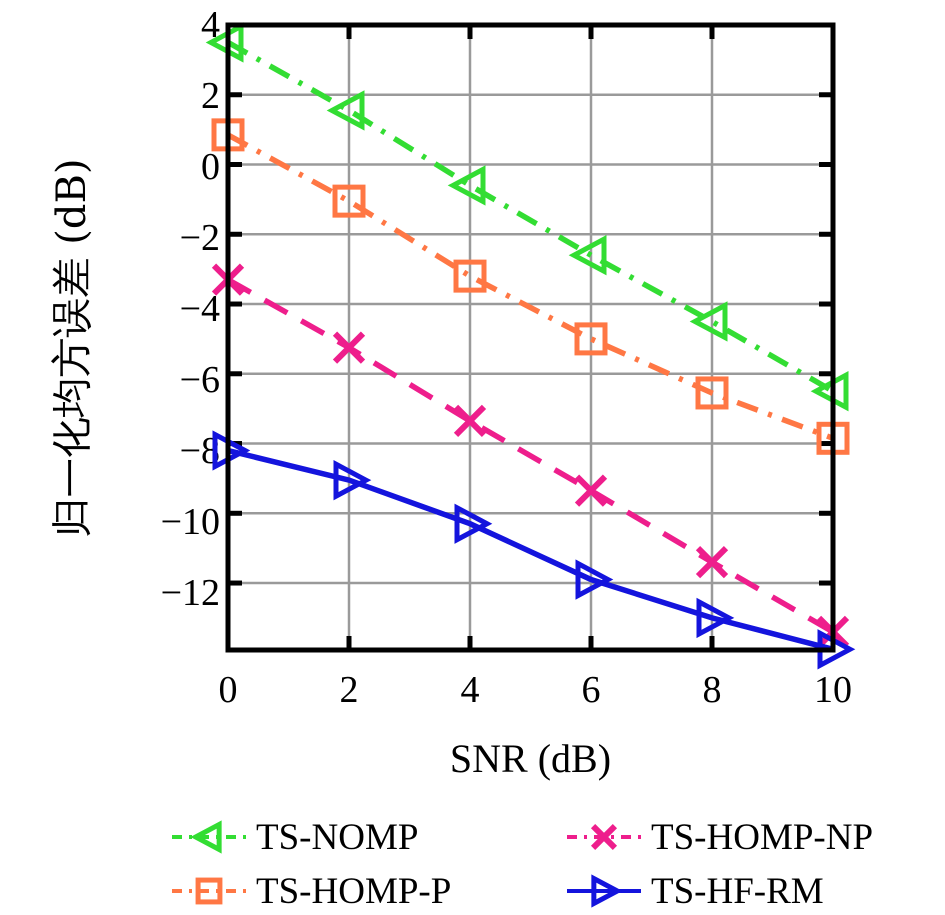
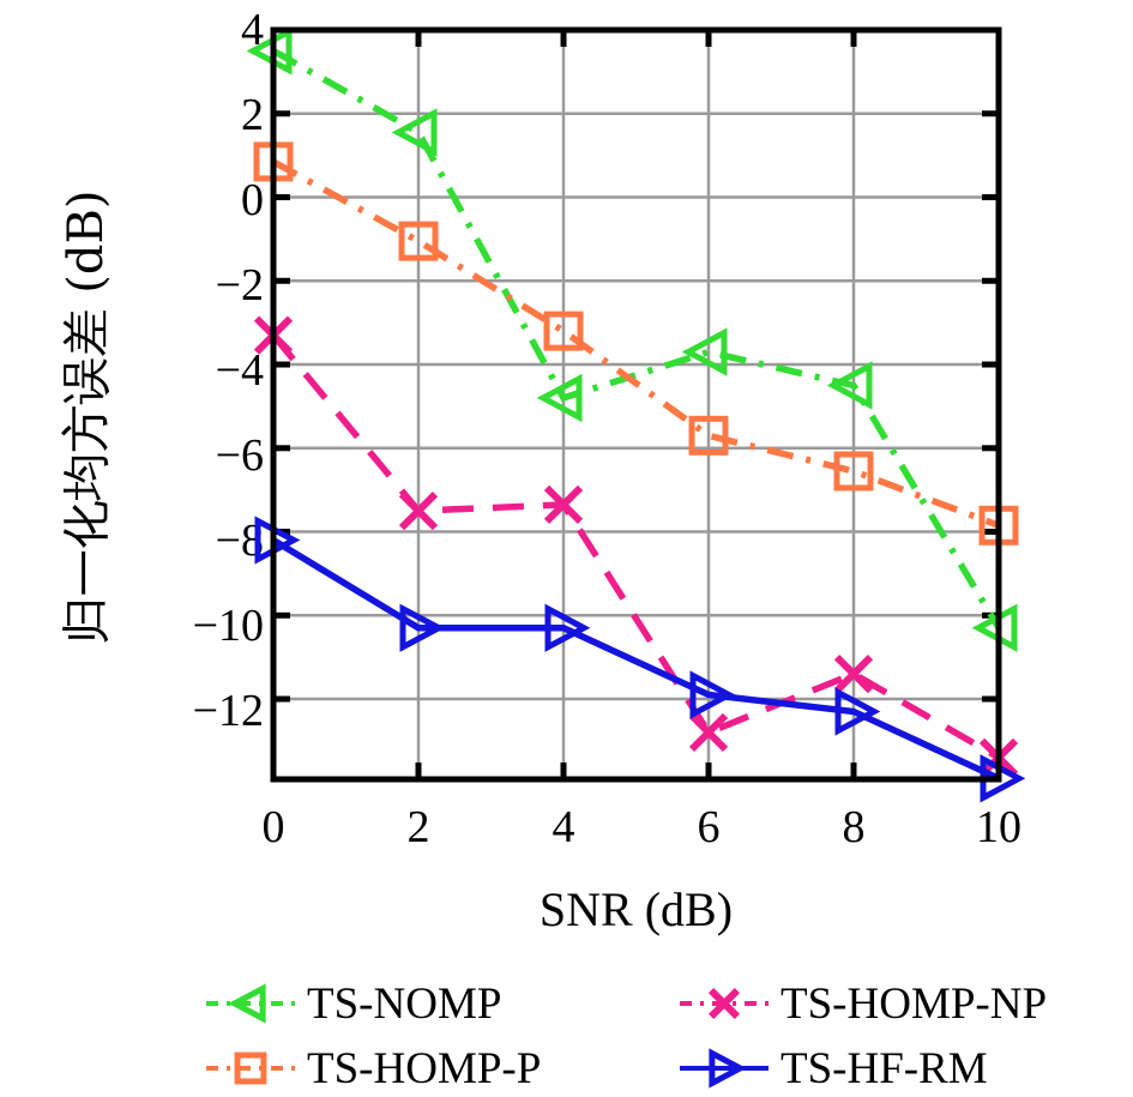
TS-HOMP-NP/2: -5.2 -> -7.5
TS-HF-RM/2: -9.1 -> -10.3
TS-NOMP/4: -0.6 -> -4.8
TS-NOMP/6: -2.6 -> -3.7
TS-HOMP-P/6: -5.0 -> -5.7
TS-HOMP-NP/6: -9.3 -> -12.8
TS-HF-RM/8: -13.0 -> -12.3
TS-NOMP/10: -6.5 -> -10.3
